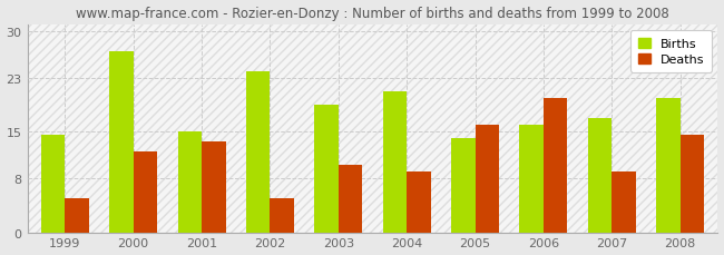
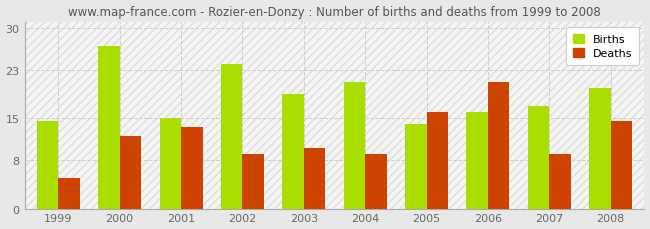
Deaths/2002: 5.0 -> 9.0
Deaths/2006: 20.0 -> 21.0
